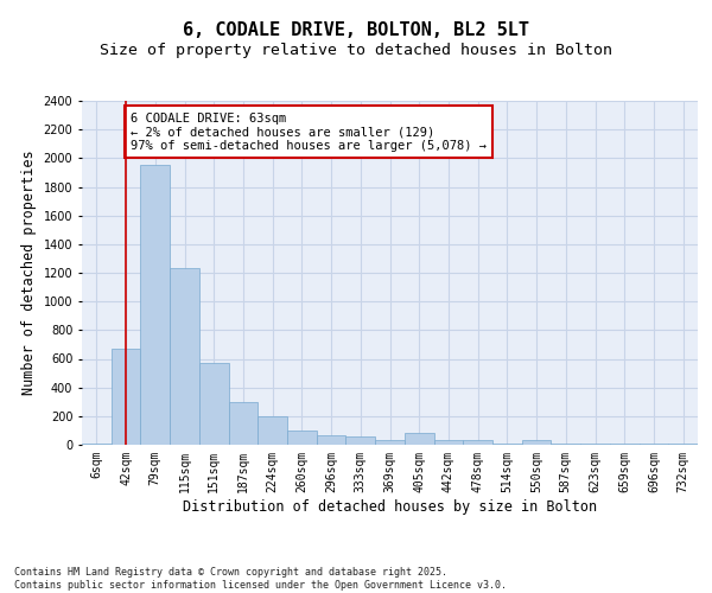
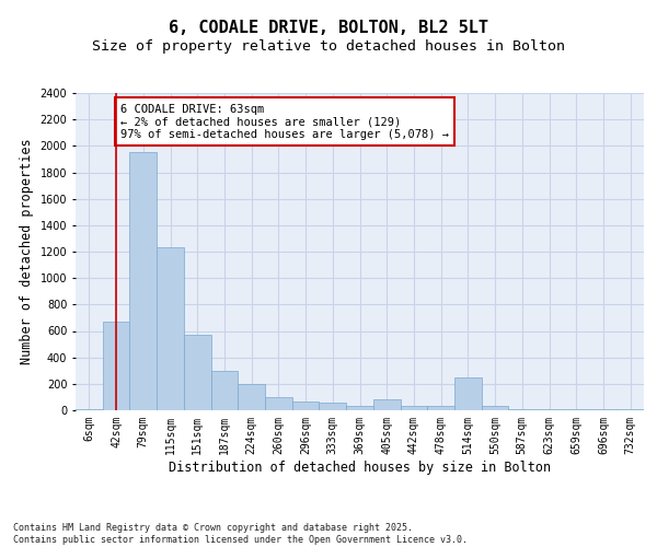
514sqm: 10 -> 250
